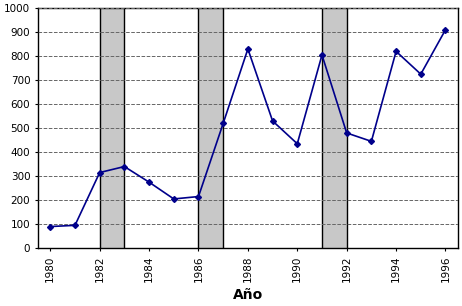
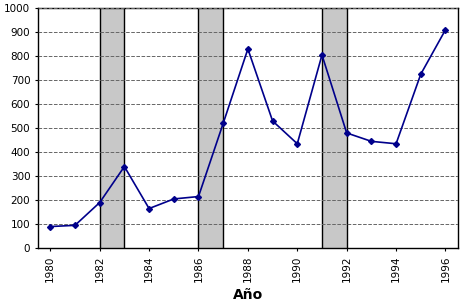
1982: 315 -> 190
1984: 275 -> 165
1994: 820 -> 435
